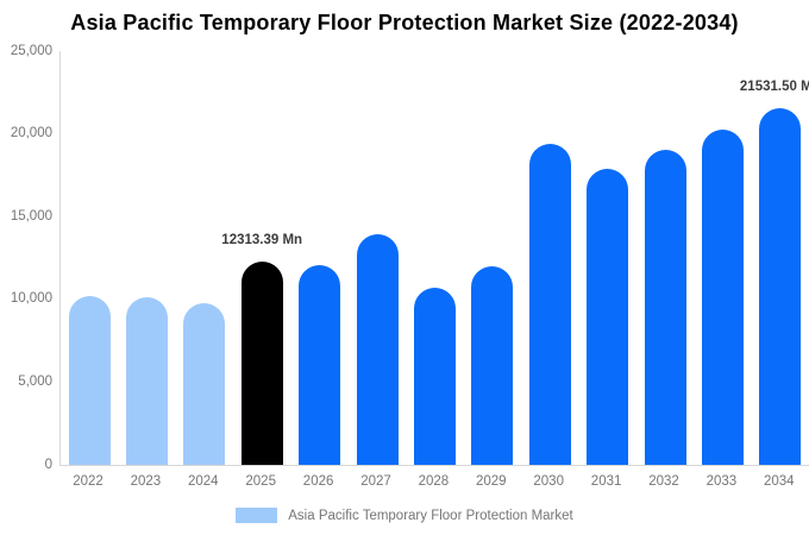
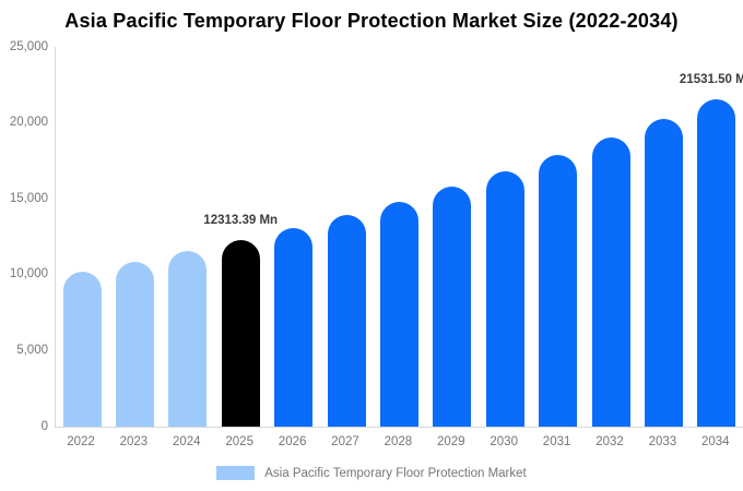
2023: 10100 -> 10900
2024: 9800 -> 11600
2026: 12100 -> 13100
2028: 10700 -> 14800
2029: 12000 -> 15800
2030: 19400 -> 16800
